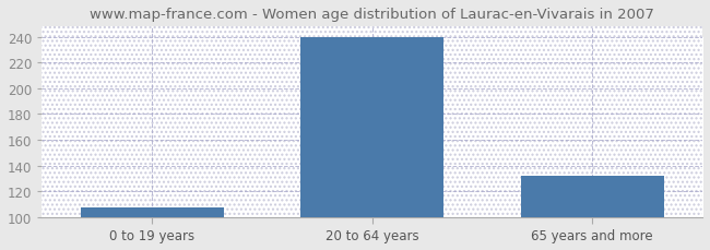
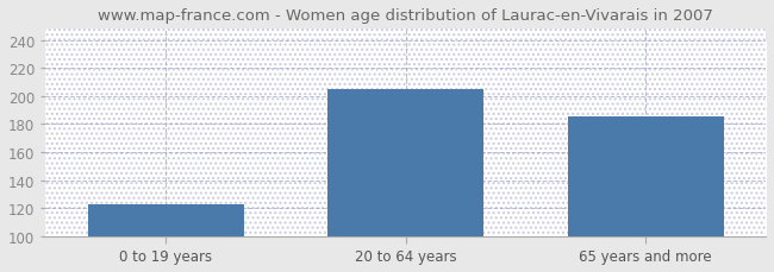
0 to 19 years: 107 -> 123
20 to 64 years: 240 -> 205
65 years and more: 132 -> 185
